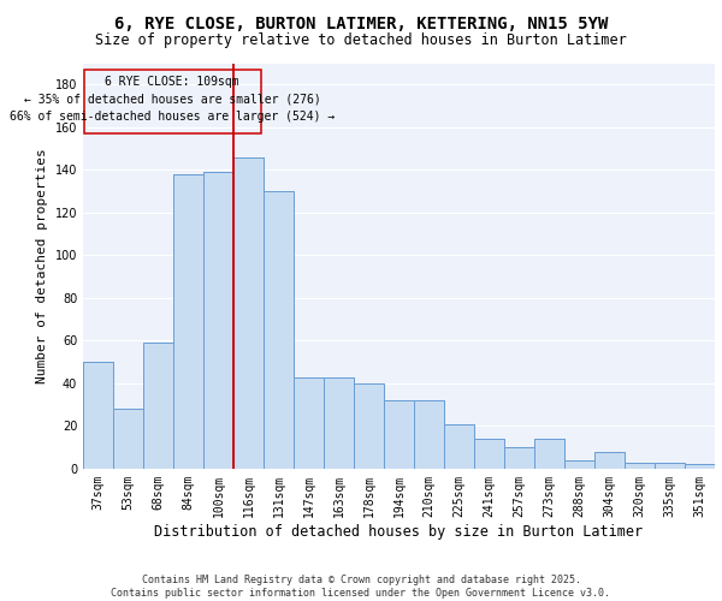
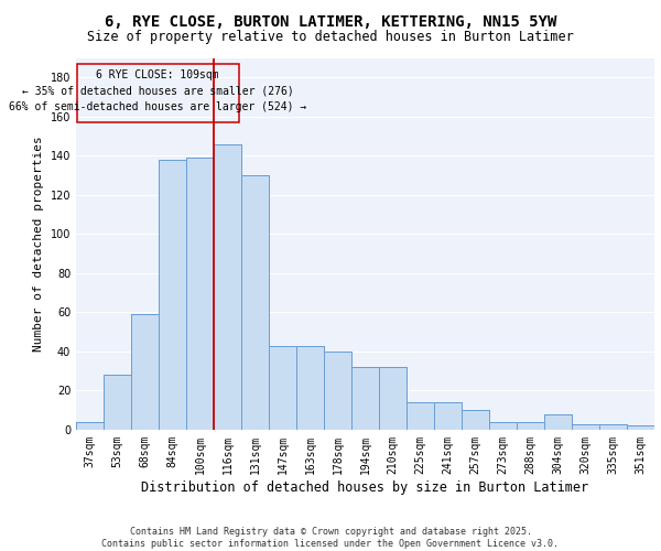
37sqm: 50 -> 4
225sqm: 21 -> 14
273sqm: 14 -> 4
